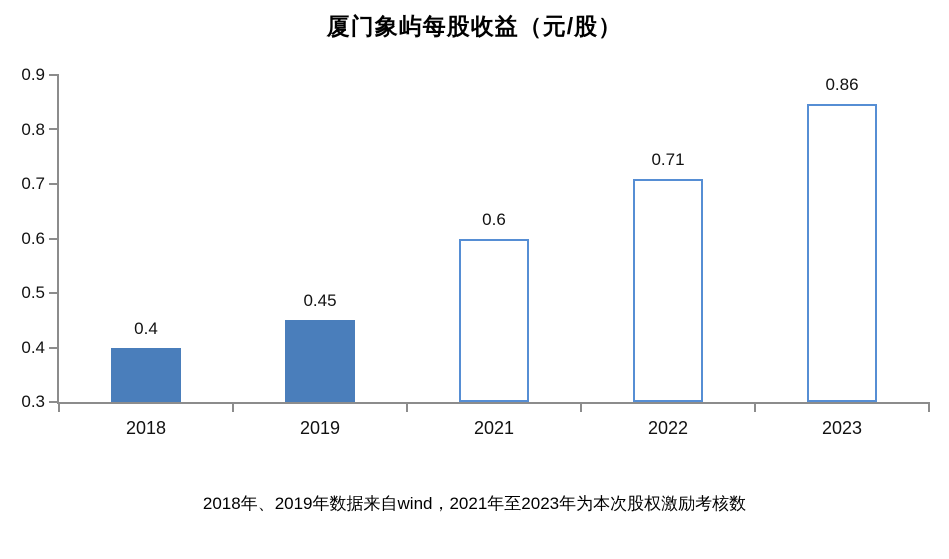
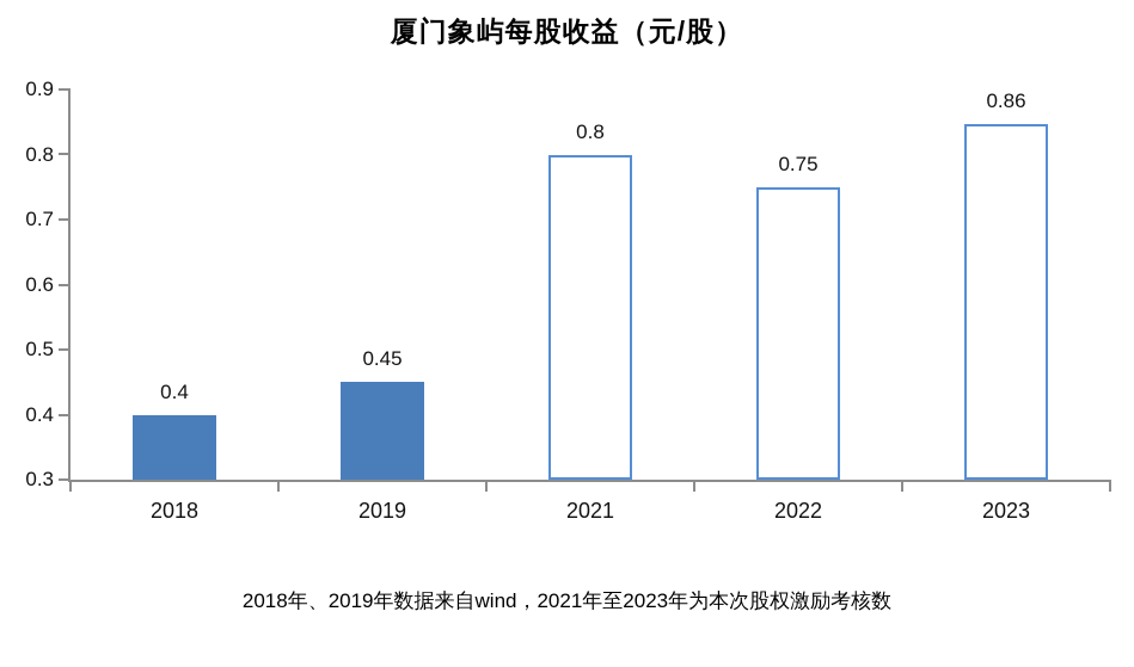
2021: 0.6 -> 0.8
2022: 0.71 -> 0.75
